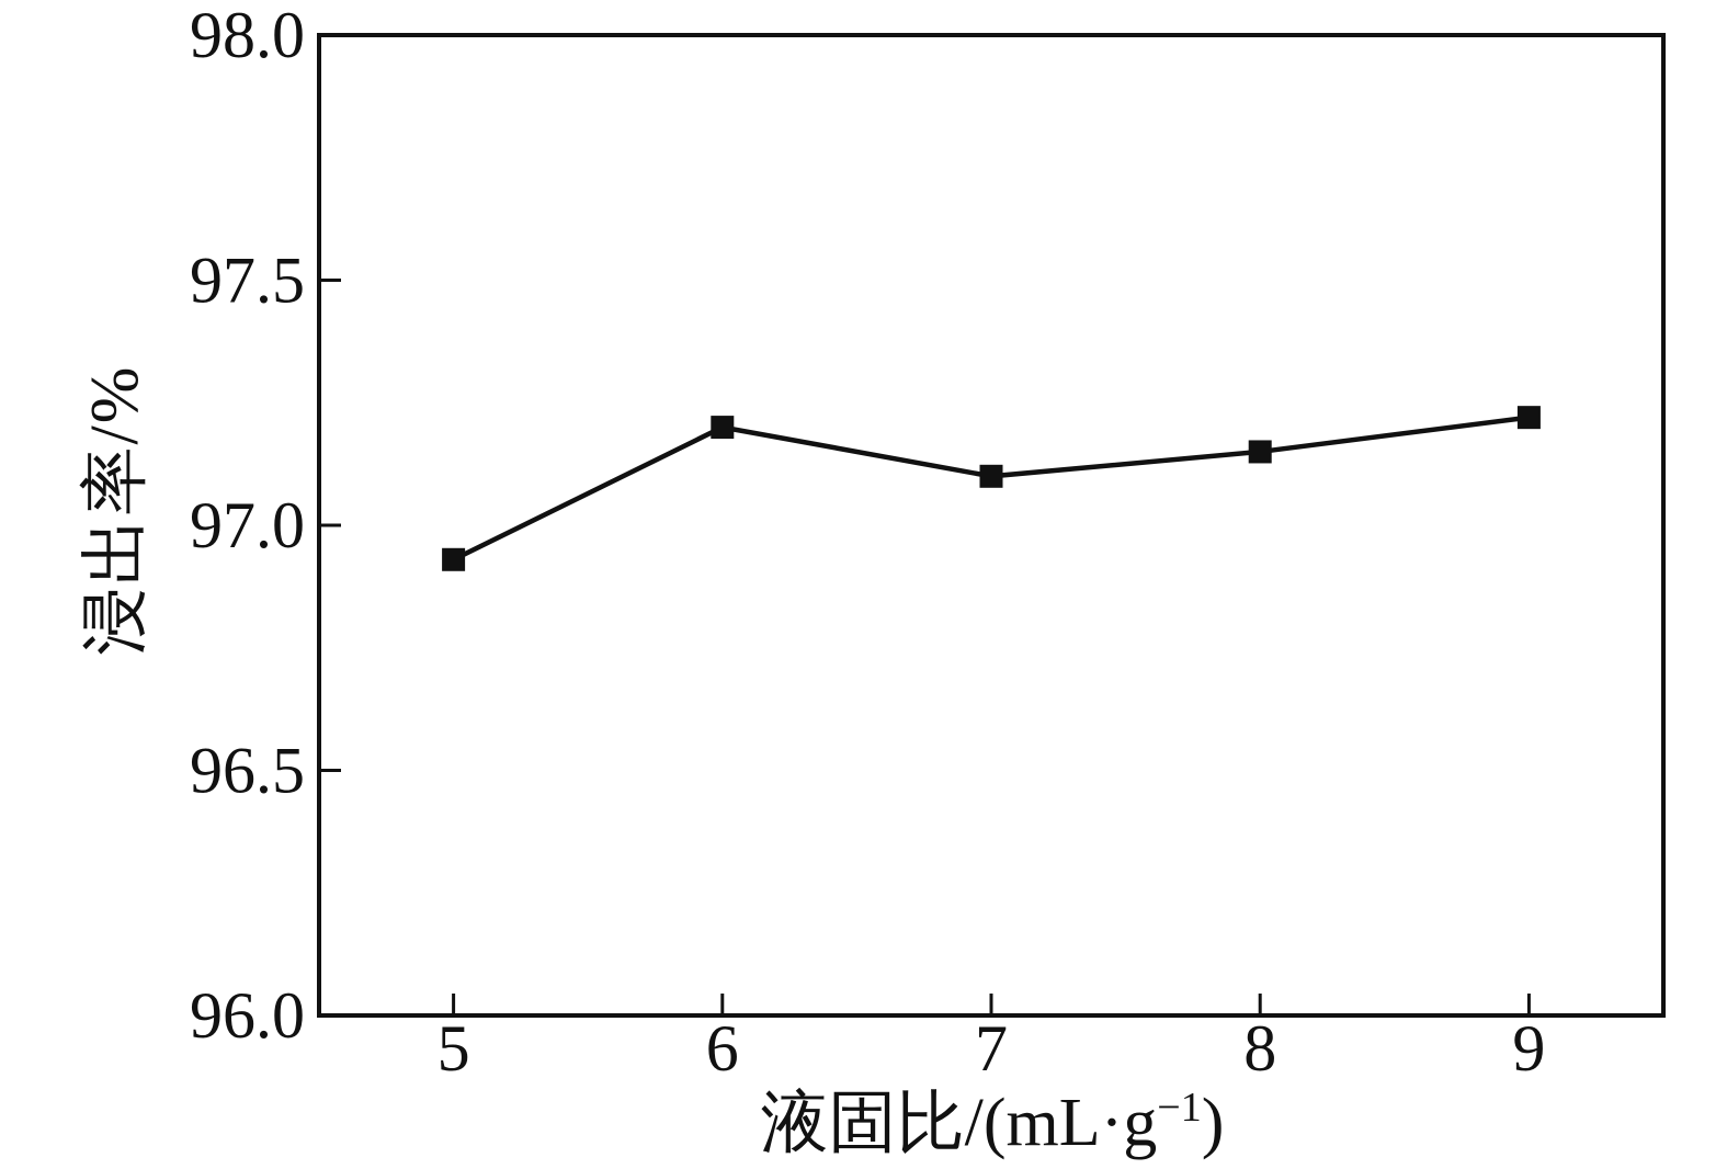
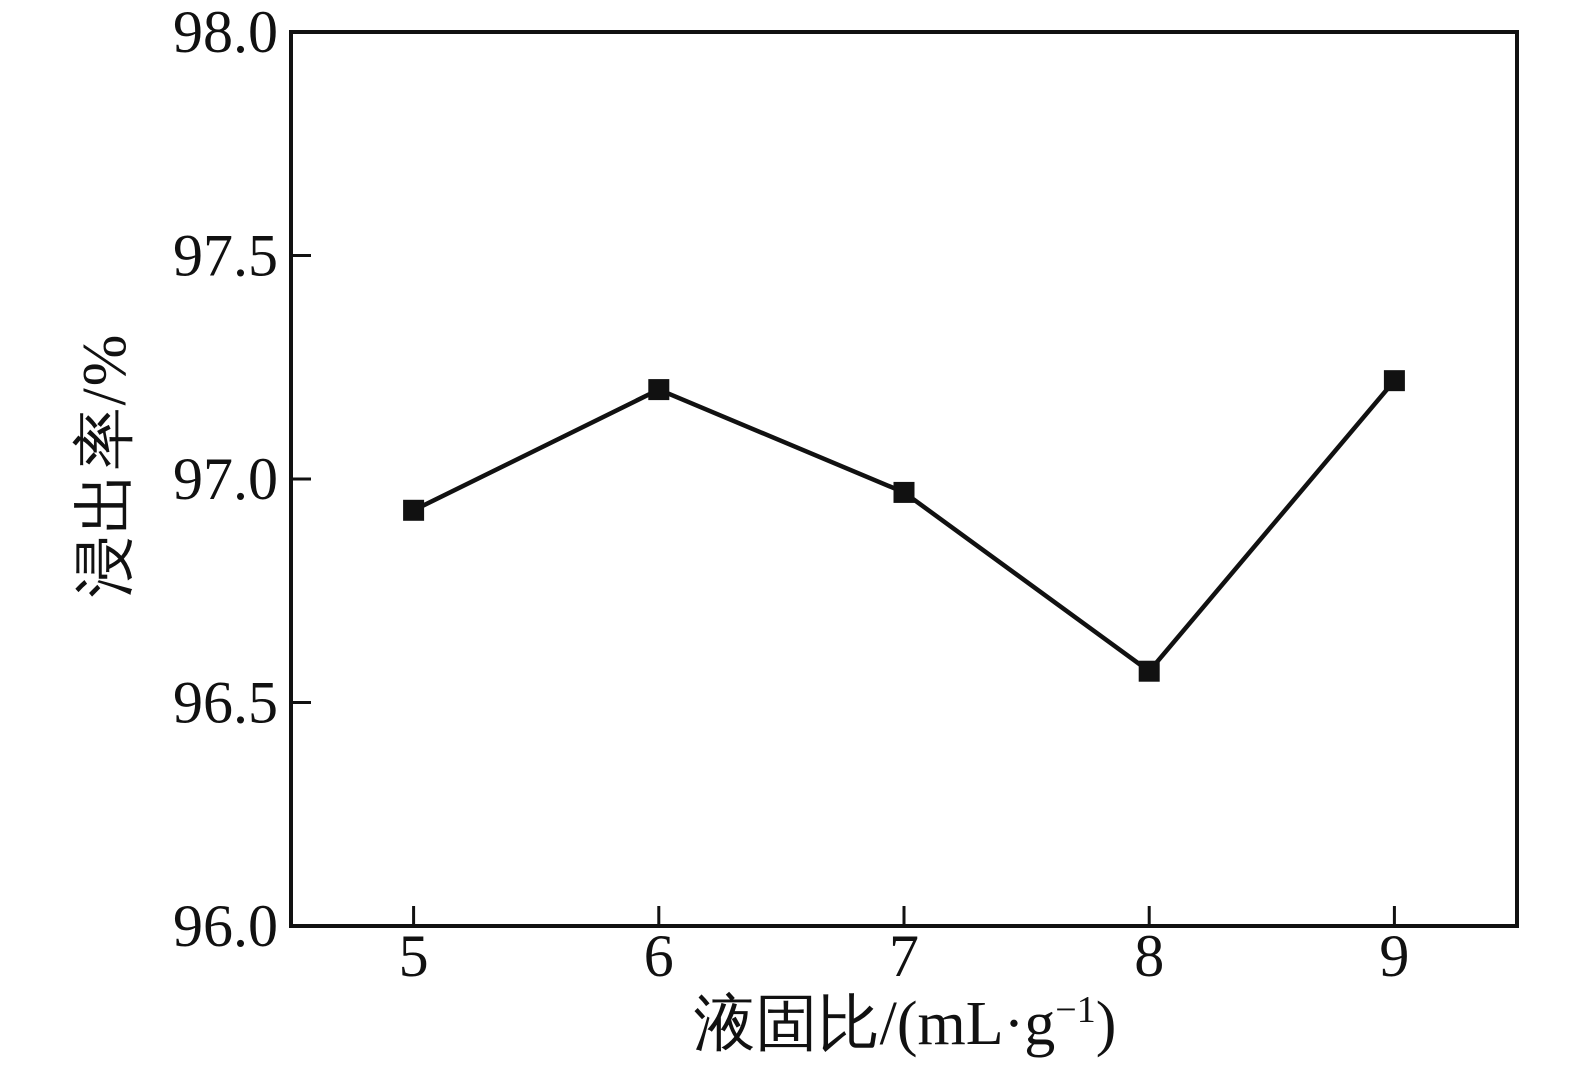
7: 97.10 -> 96.97
8: 97.15 -> 96.57
